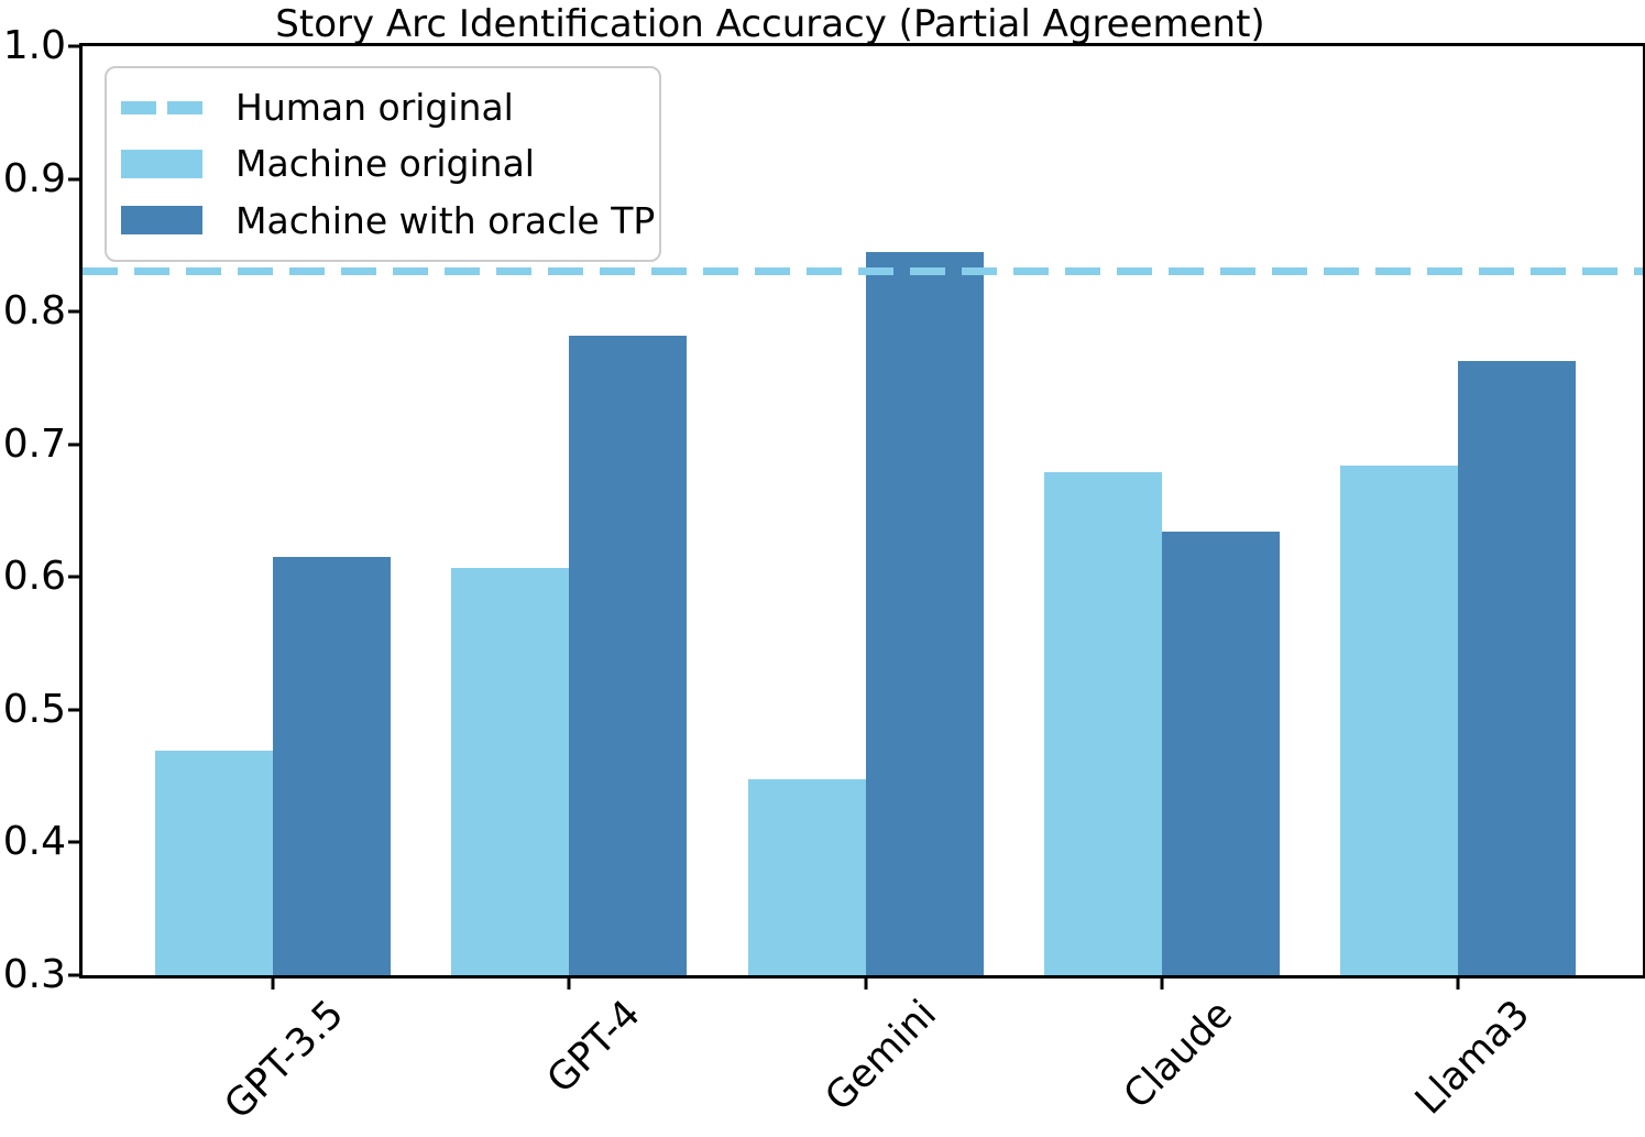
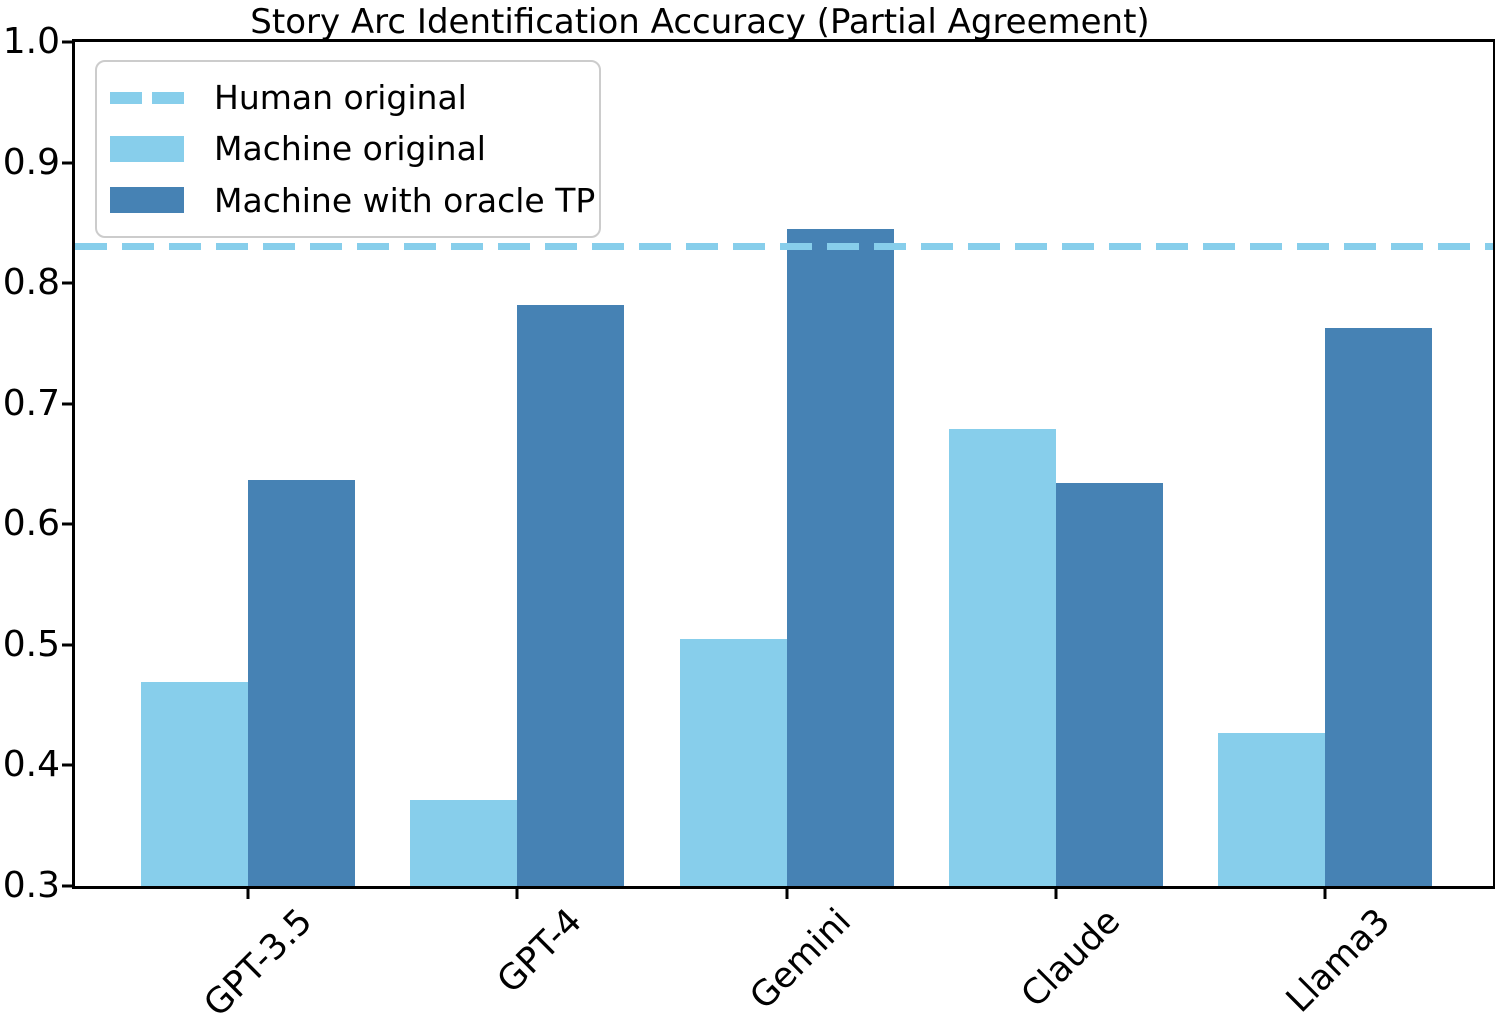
Machine with oracle TP/GPT-3.5: 0.615 -> 0.637
Machine original/GPT-4: 0.607 -> 0.371
Machine original/Gemini: 0.448 -> 0.505
Machine original/Llama3: 0.684 -> 0.427
